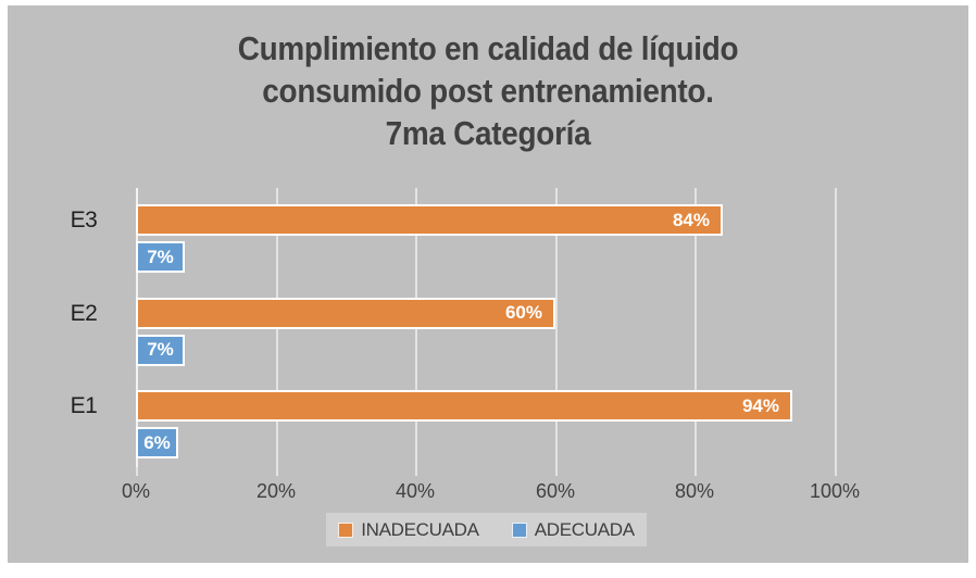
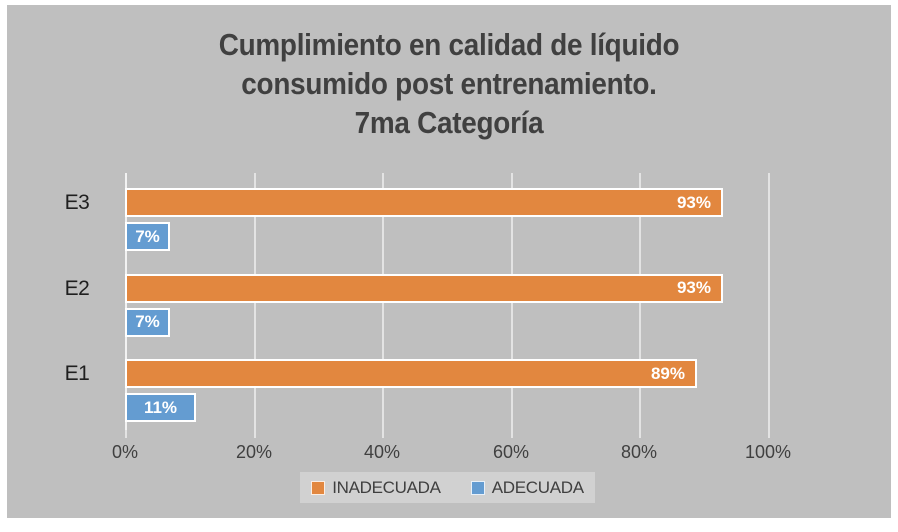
INADECUADA/E3: 84% -> 93%
INADECUADA/E2: 60% -> 93%
INADECUADA/E1: 94% -> 89%
ADECUADA/E1: 6% -> 11%
